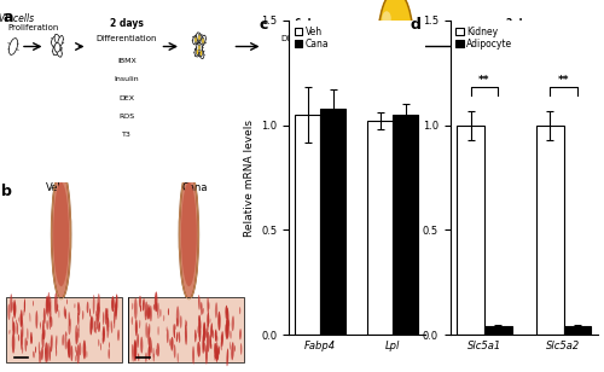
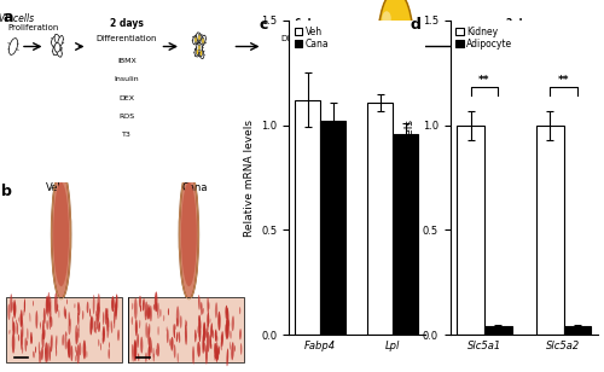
Veh/Fabp4: 1.05 -> 1.12
Cana/Fabp4: 1.08 -> 1.02
Veh/Lpl: 1.02 -> 1.11
Cana/Lpl: 1.05 -> 0.96
